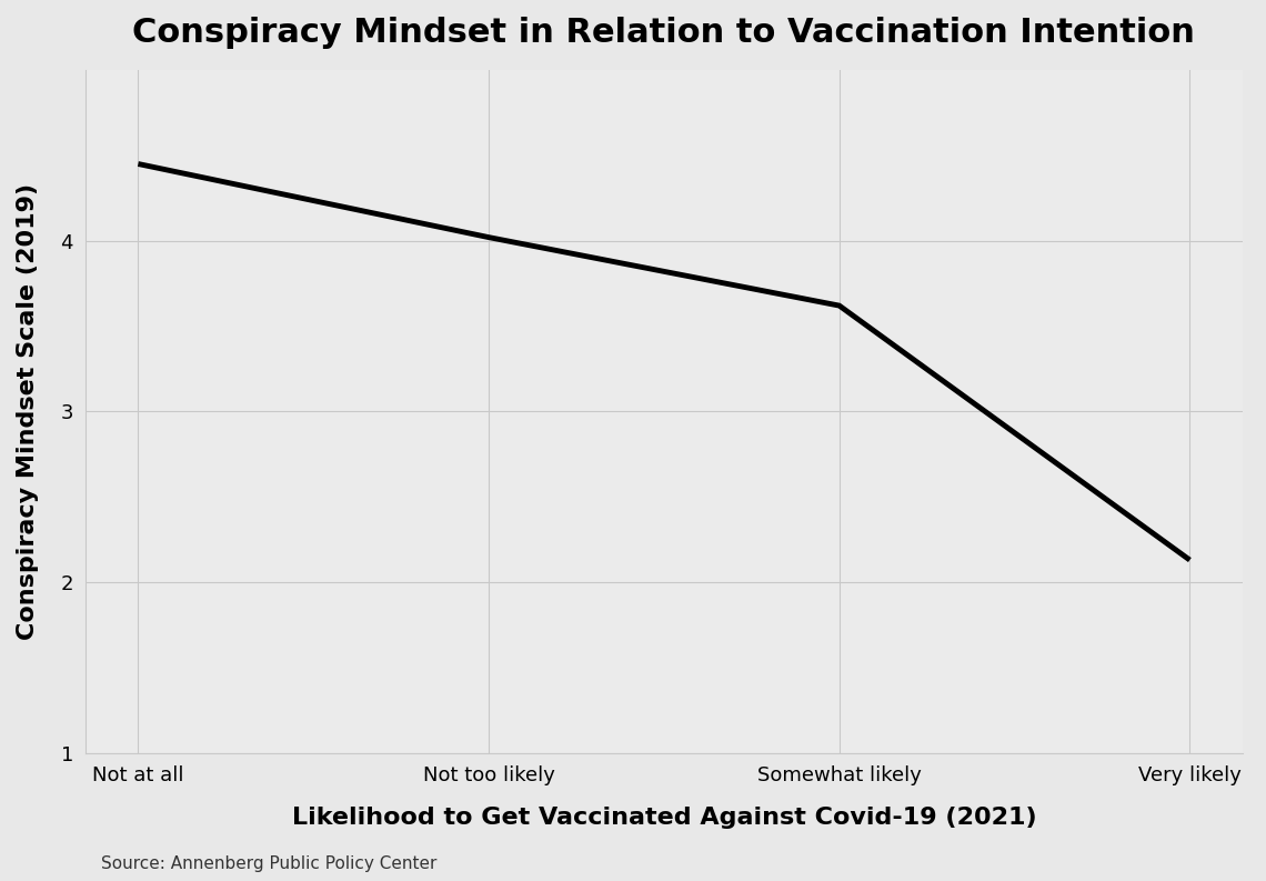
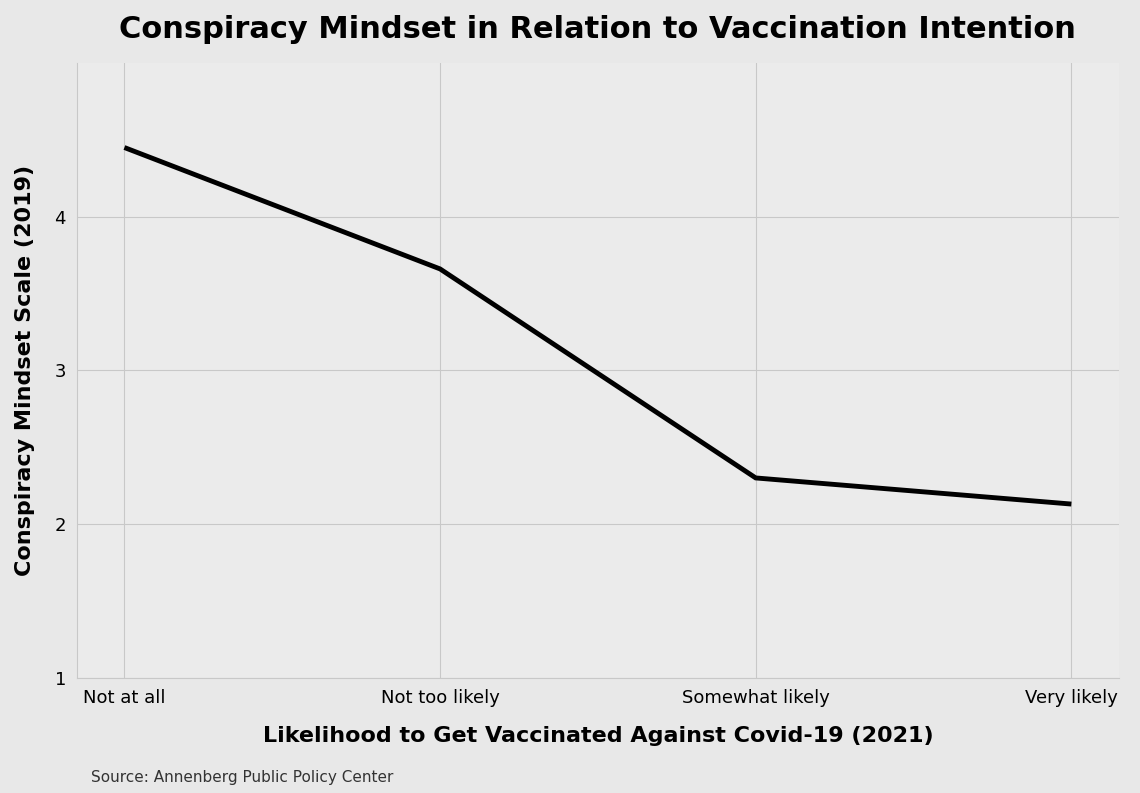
Not too likely: 4.02 -> 3.66
Somewhat likely: 3.62 -> 2.30
